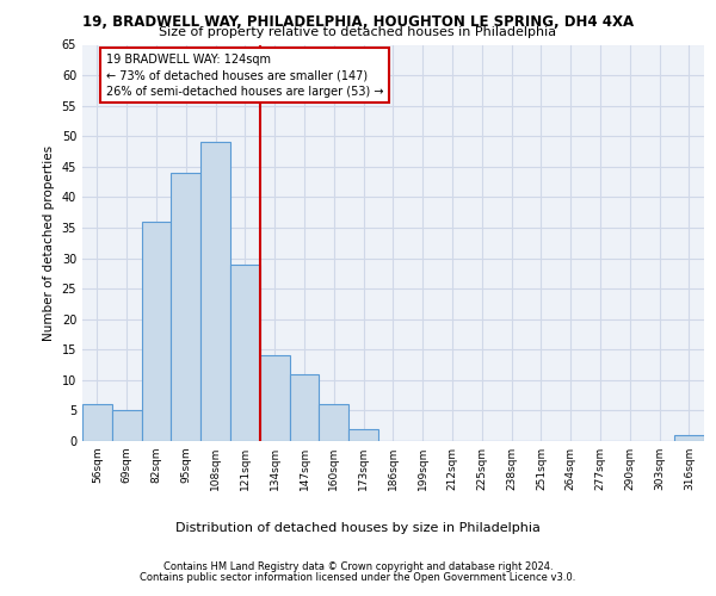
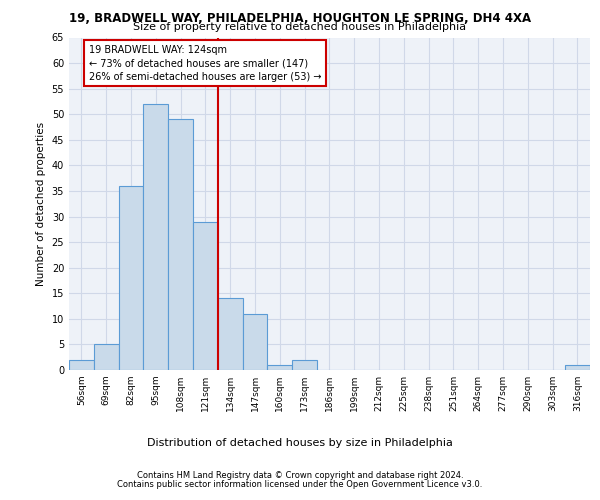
56sqm: 6 -> 2
95sqm: 44 -> 52
160sqm: 6 -> 1
